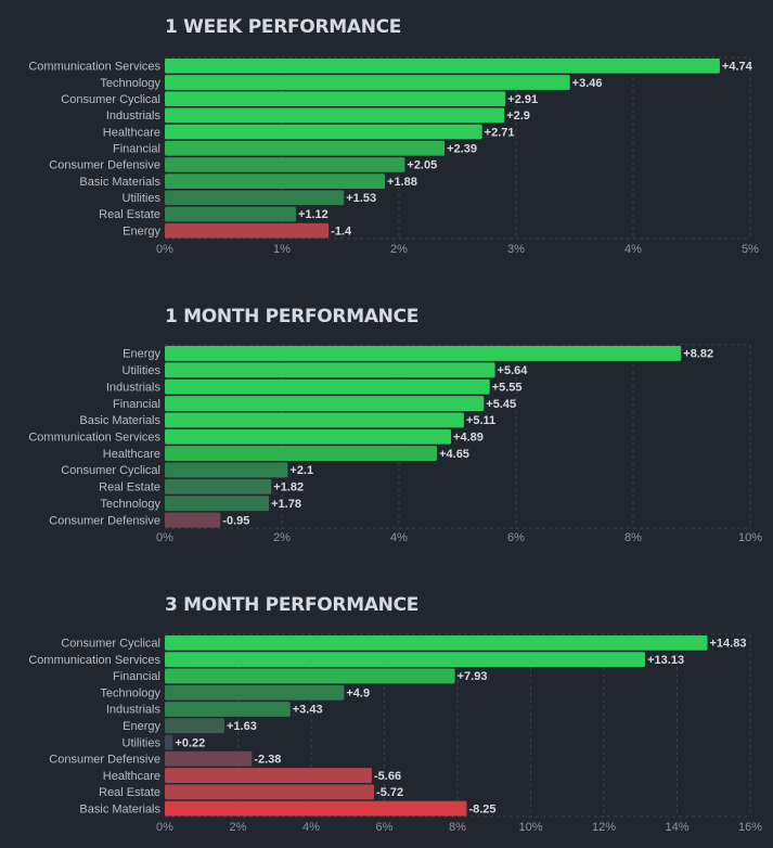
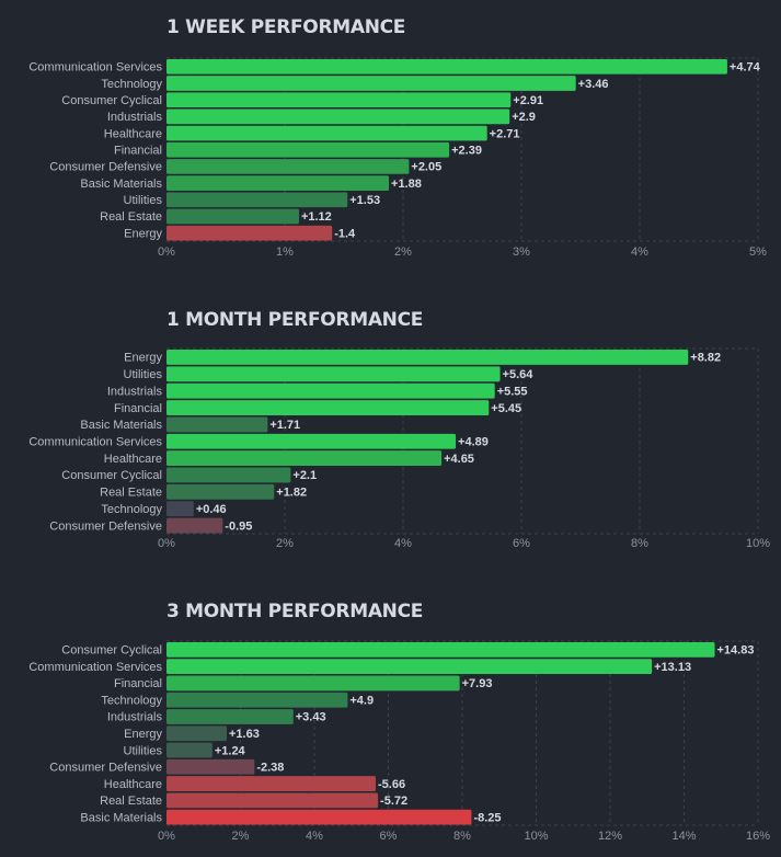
1 MONTH PERFORMANCE/Basic Materials: +5.11 -> +1.71
1 MONTH PERFORMANCE/Technology: +1.78 -> +0.46
3 MONTH PERFORMANCE/Utilities: +0.22 -> +1.24
